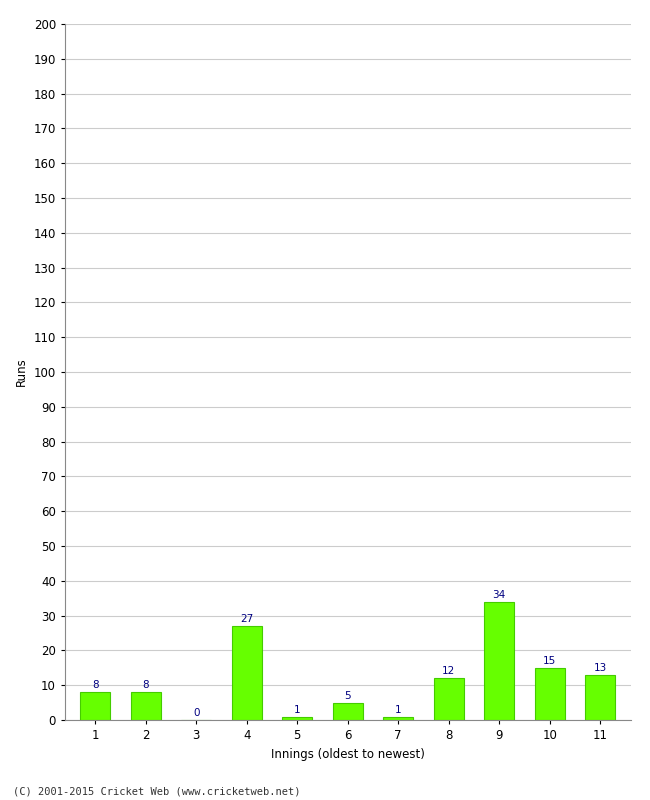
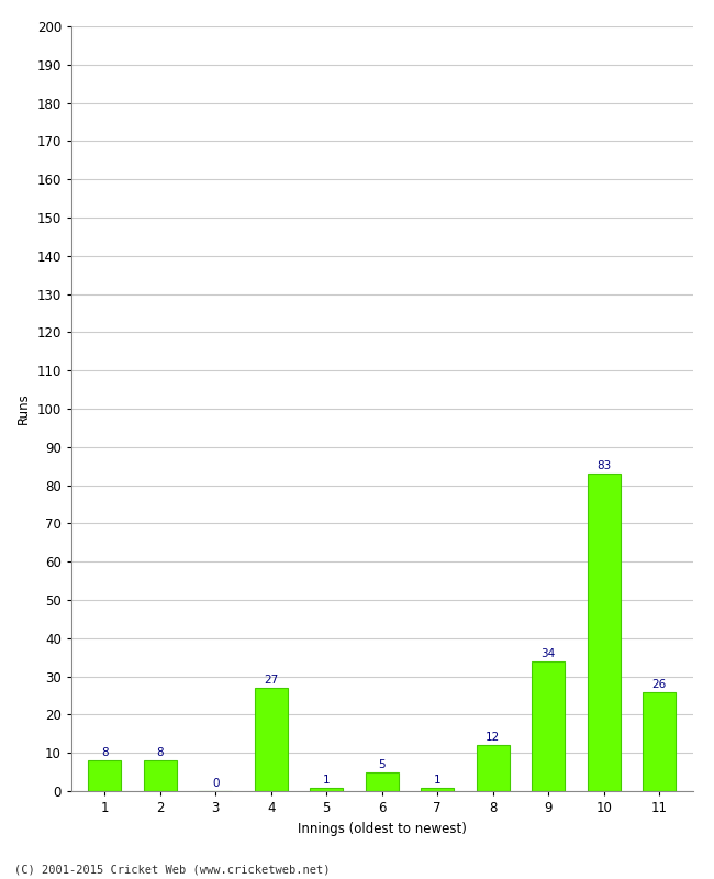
10: 15 -> 83
11: 13 -> 26
